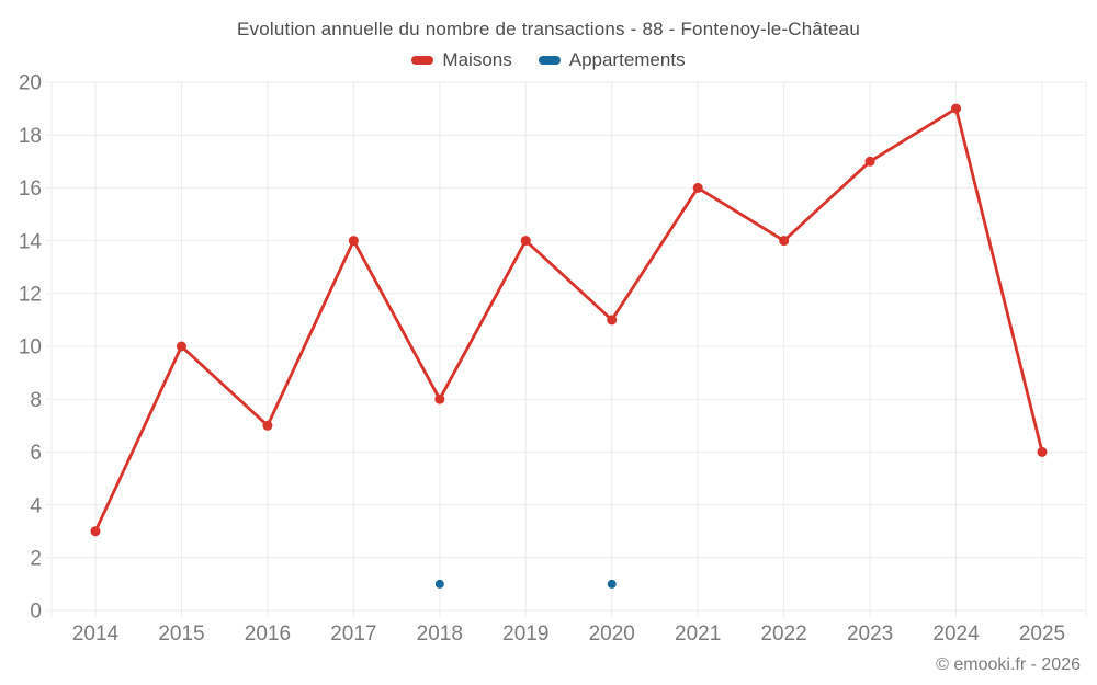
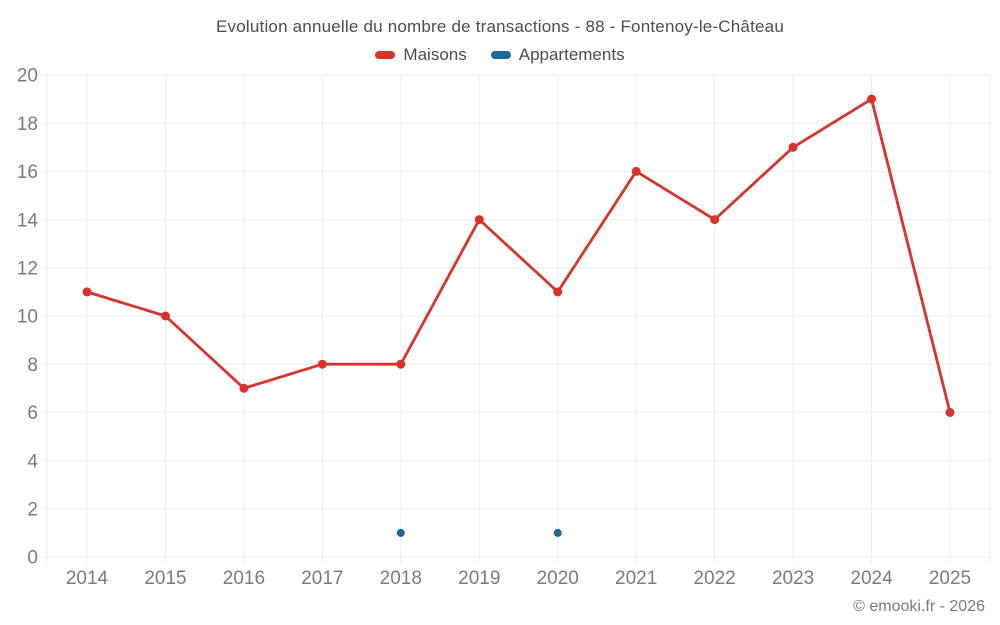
Maisons/2014: 3 -> 11
Maisons/2017: 14 -> 8
